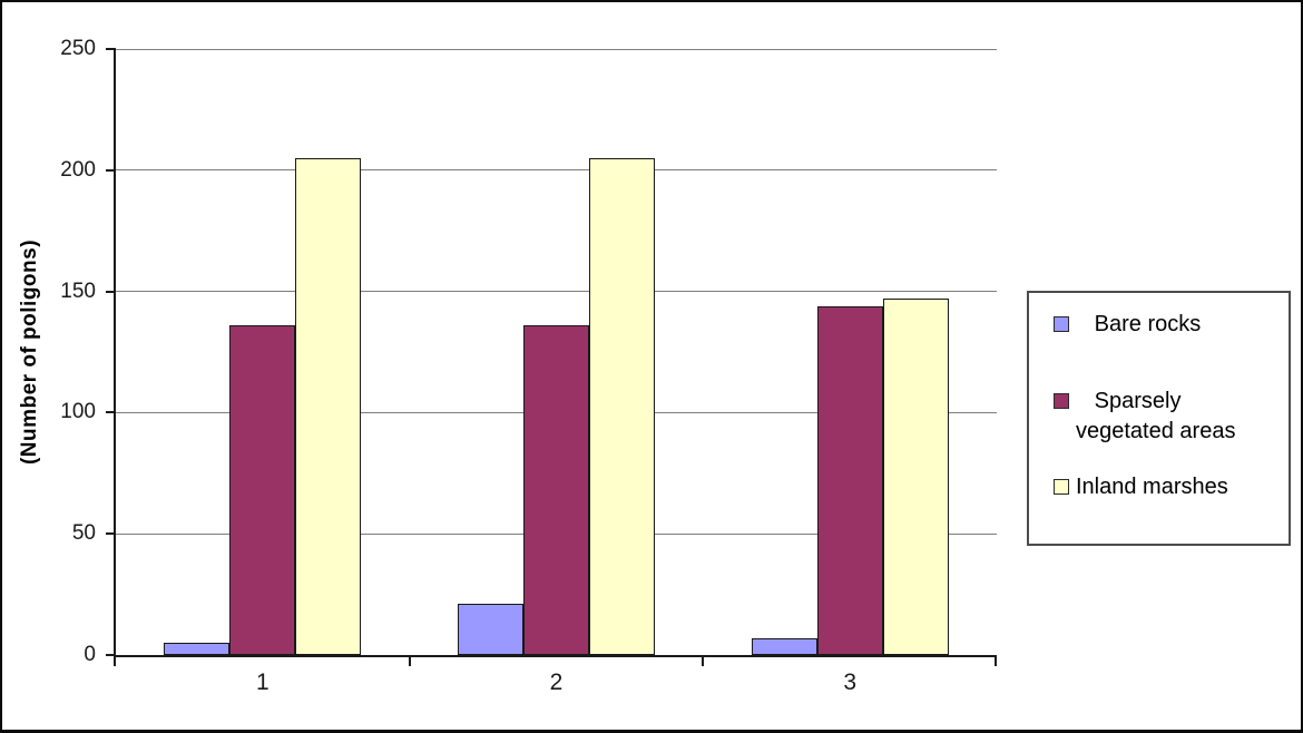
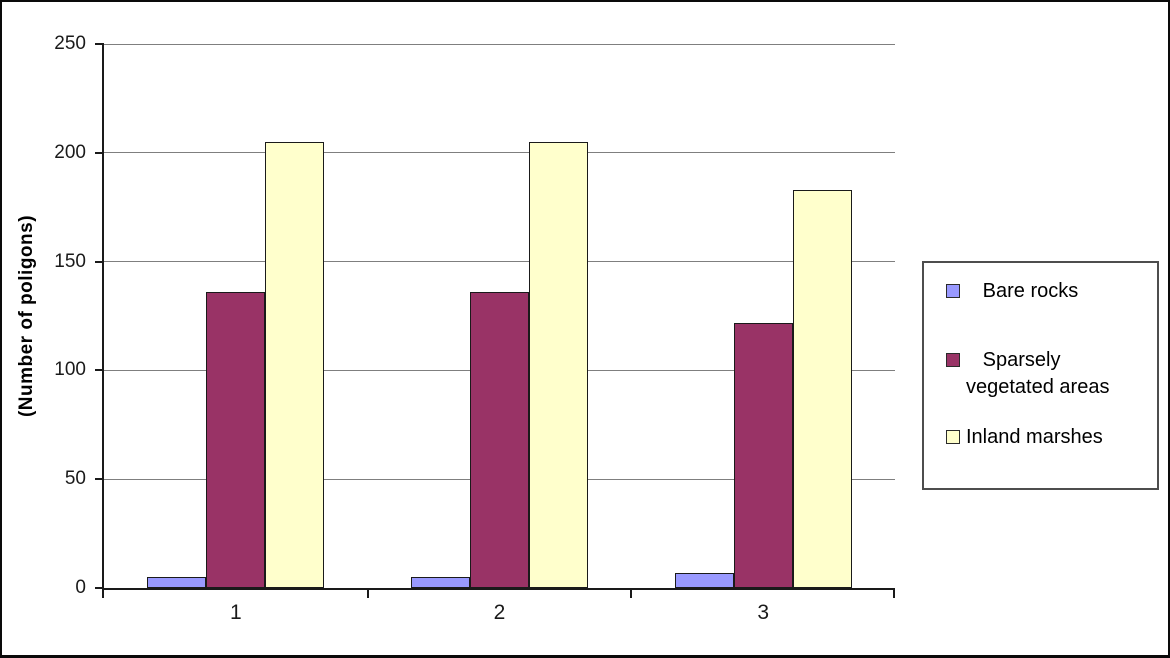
Bare rocks/2: 21 -> 5
Sparsely vegetated areas/3: 144 -> 122
Inland marshes/3: 147 -> 183
